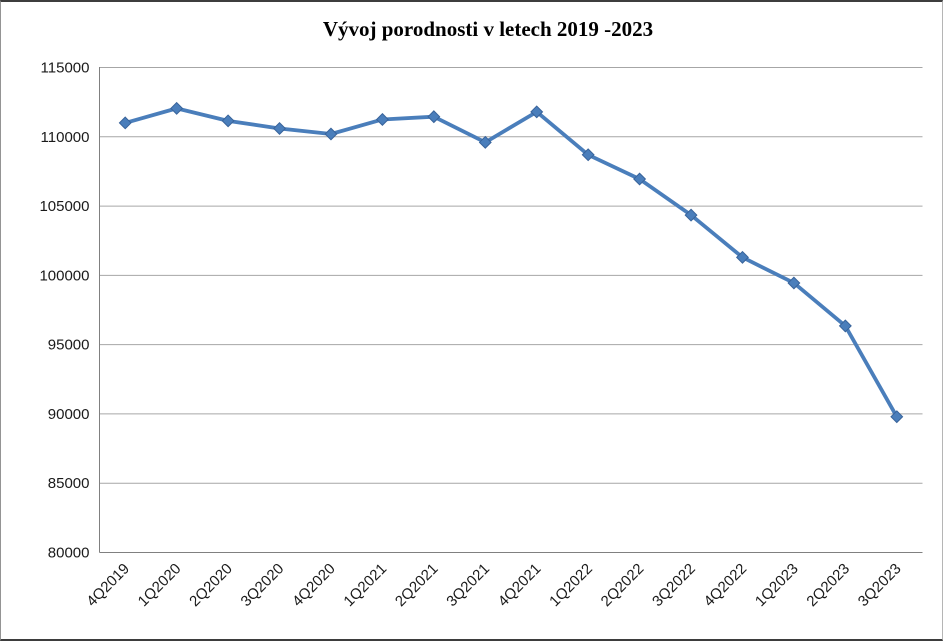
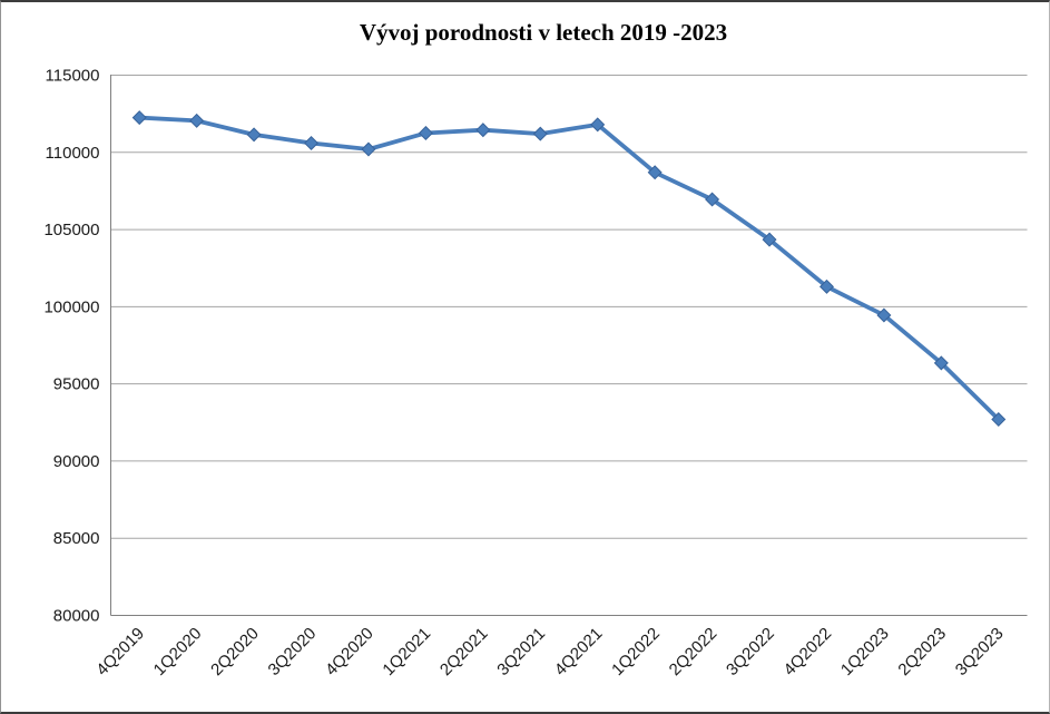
4Q2019: 111000 -> 112200
3Q2021: 109600 -> 111200
3Q2023: 89800 -> 92700
